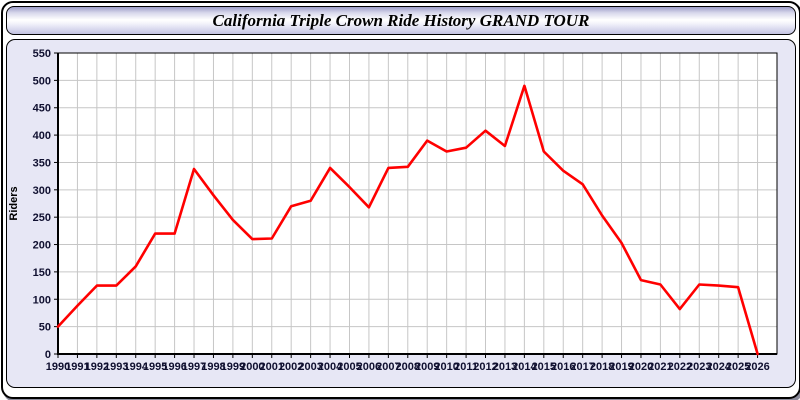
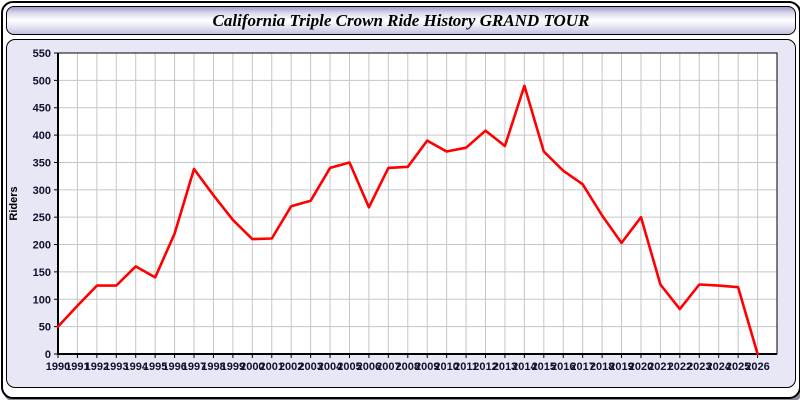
1995: 220 -> 140
2005: 300 -> 350
2020: 140 -> 250
